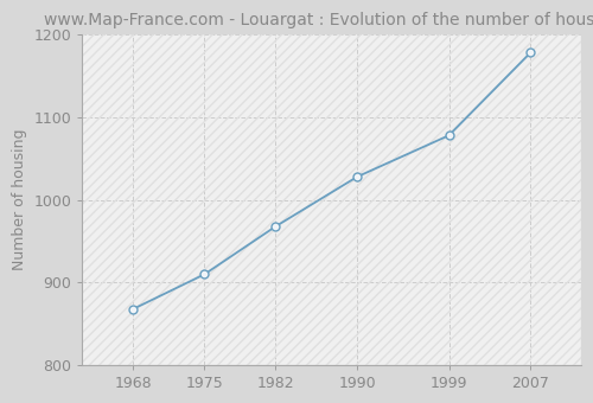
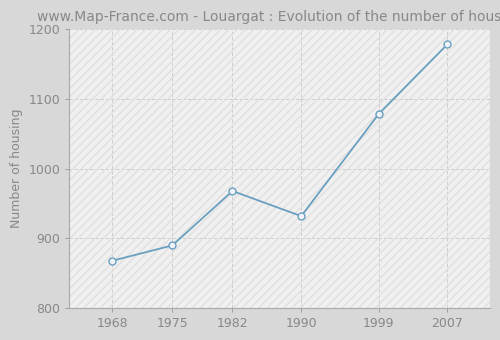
1975: 910 -> 890
1990: 1028 -> 932
